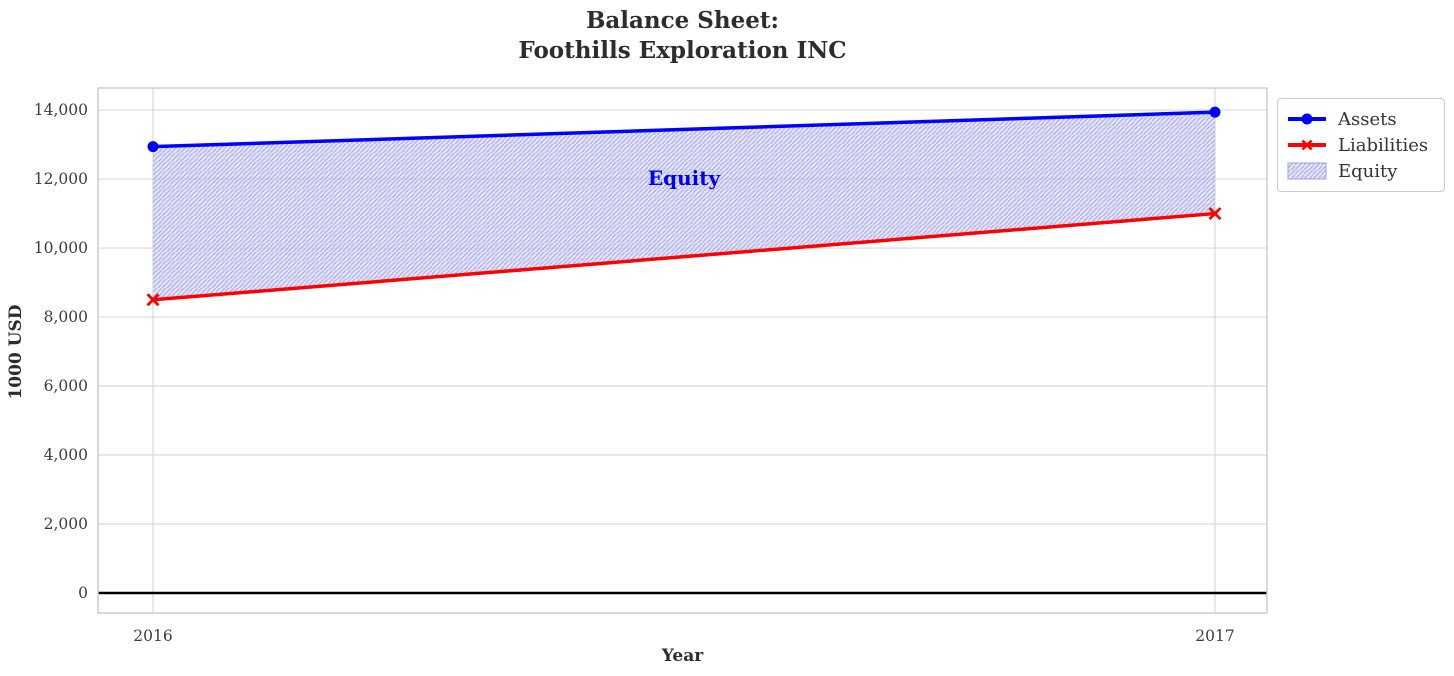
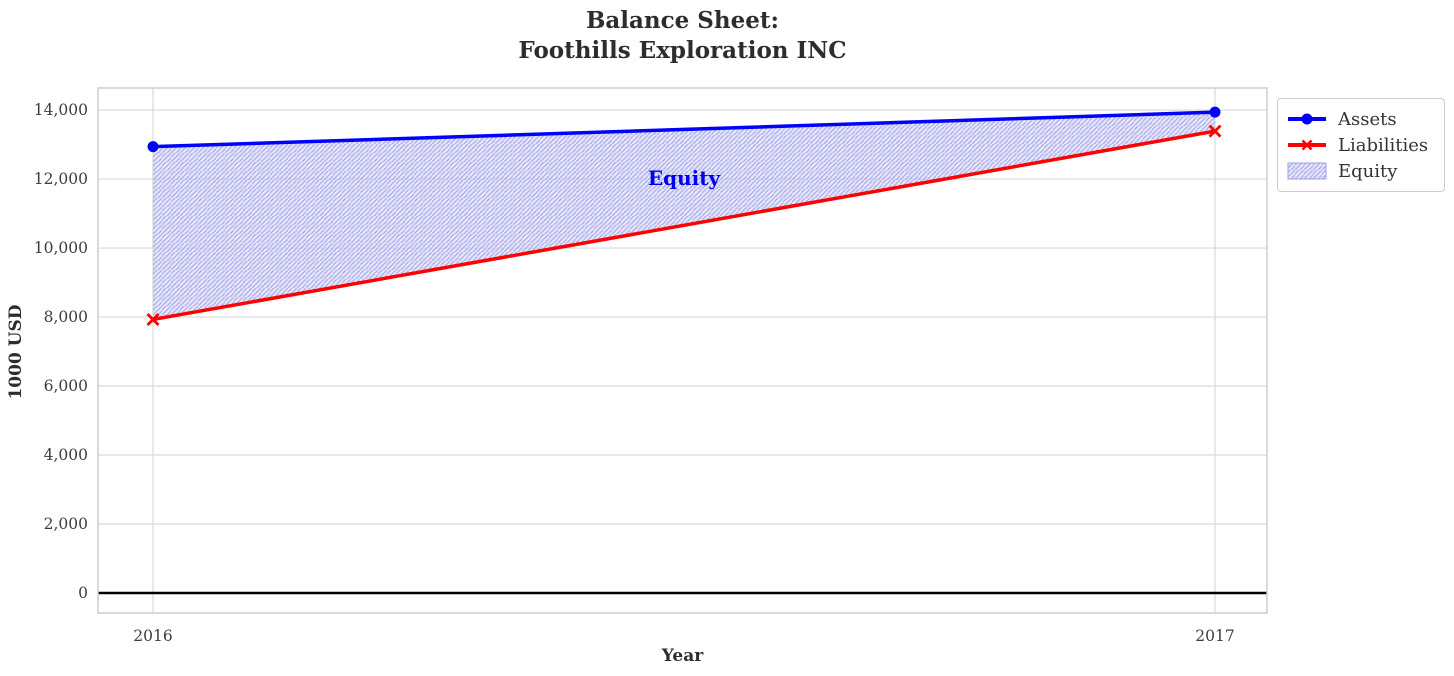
Liabilities/2016: 8500 -> 7900
Liabilities/2017: 11000 -> 13400
